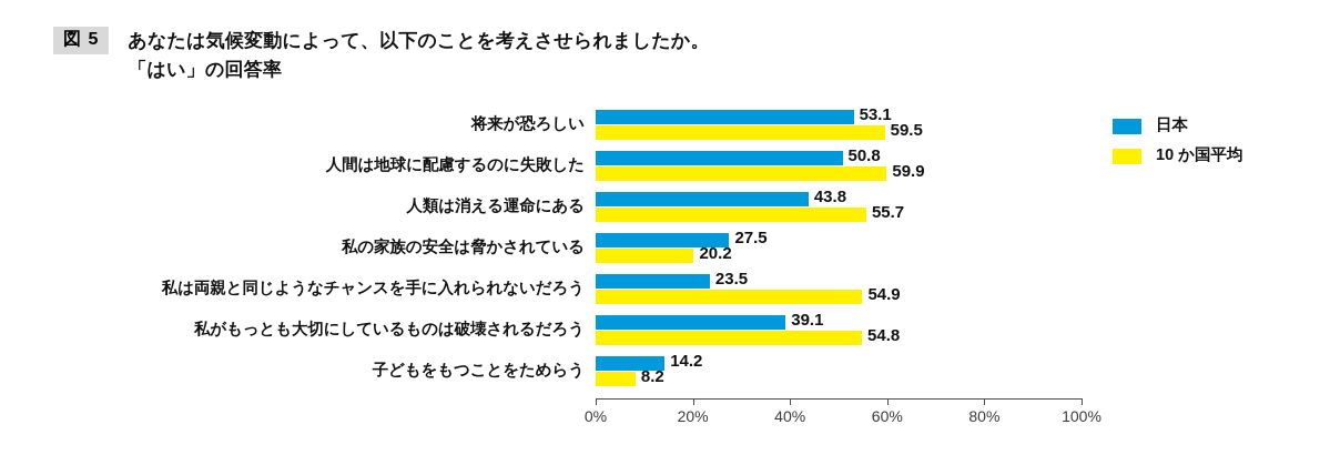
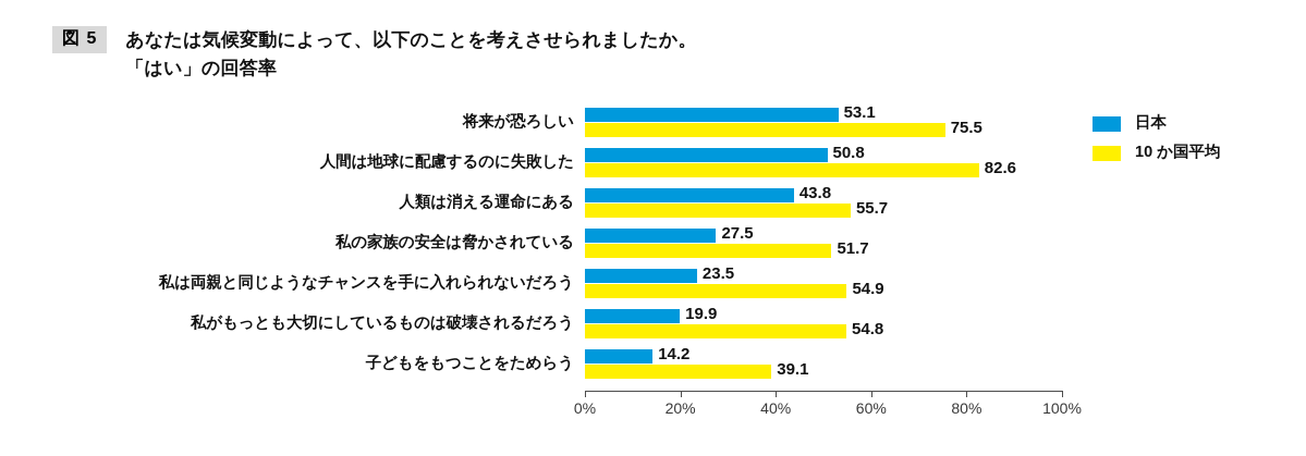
10 か国平均/将来が恐ろしい: 59.5 -> 75.5
10 か国平均/人間は地球に配慮するのに失敗した: 59.9 -> 82.6
10 か国平均/私の家族の安全は脅かされている: 20.2 -> 51.7
日本/私がもっとも大切にしているものは破壊されるだろう: 39.1 -> 19.9
10 か国平均/子どもをもつことをためらう: 8.2 -> 39.1
